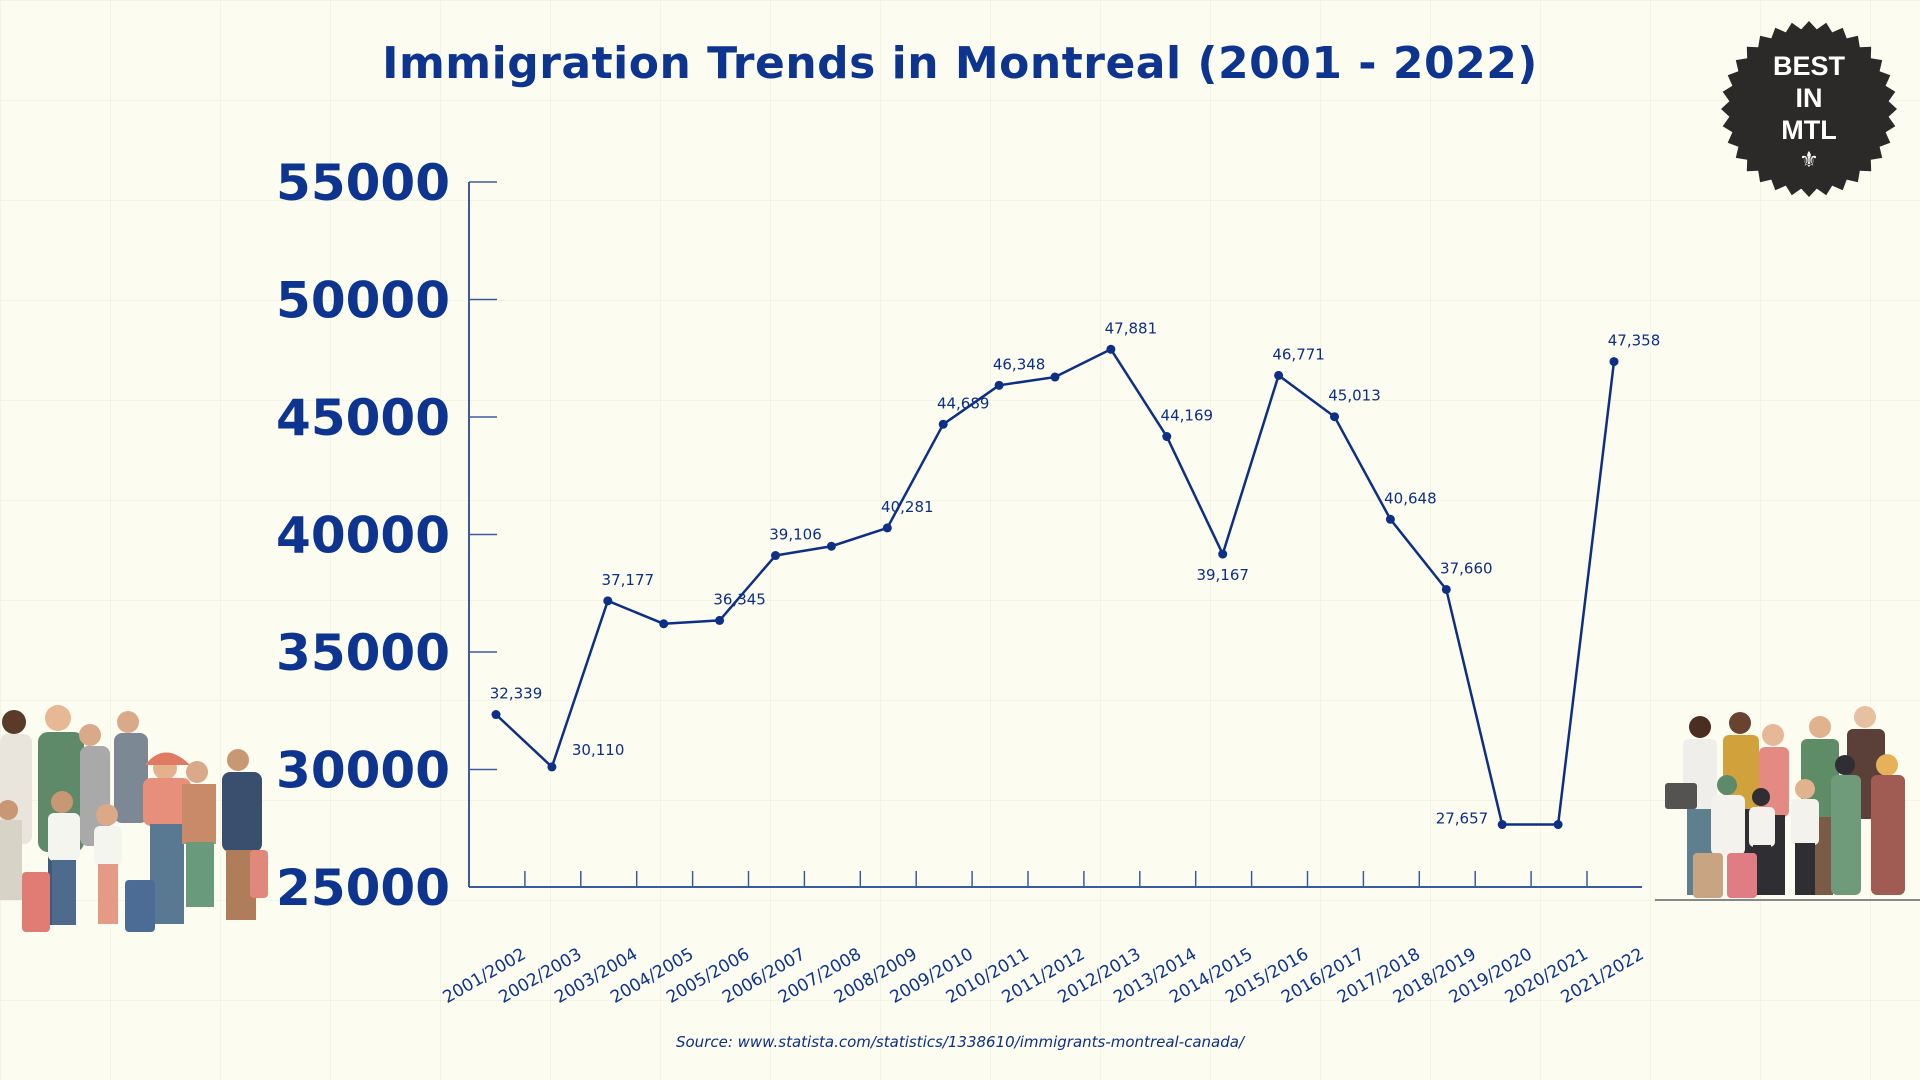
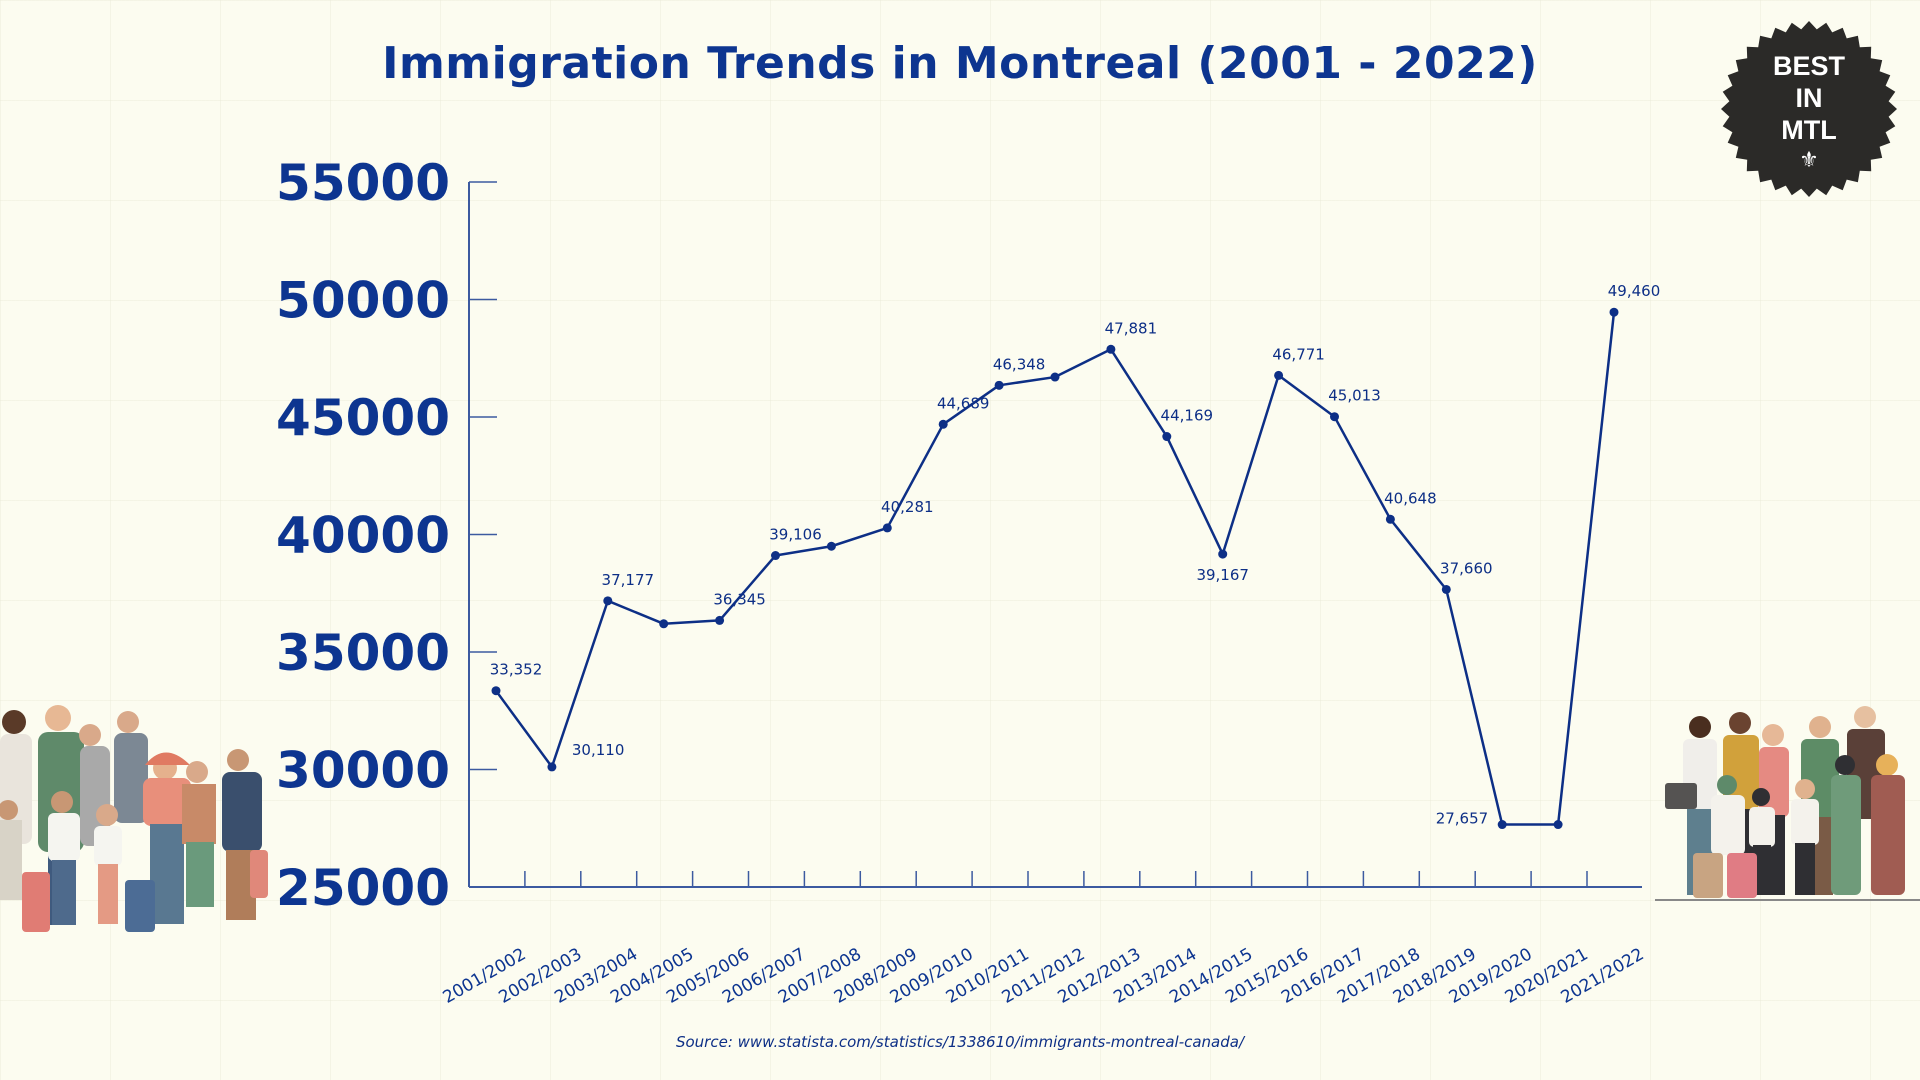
2001/2002: 32,339 -> 33,352
2021/2022: 47,358 -> 49,460
